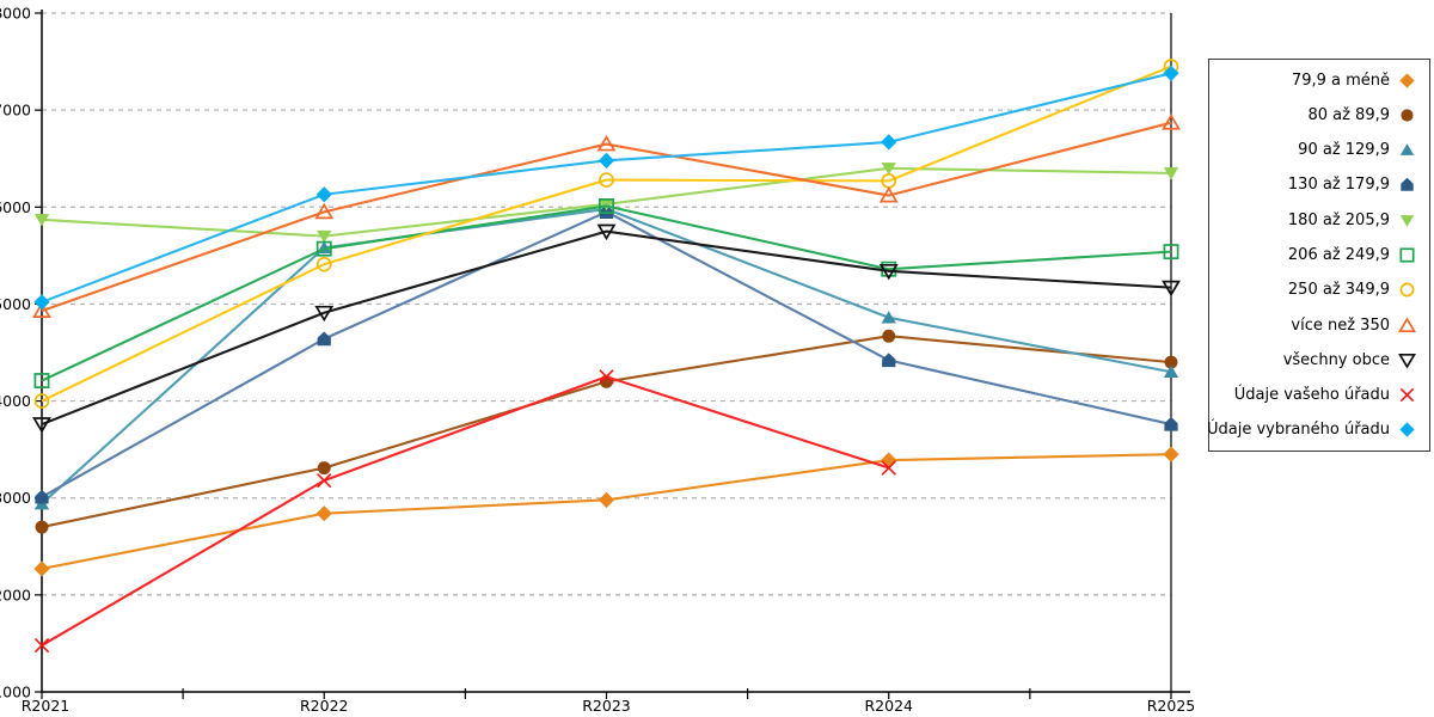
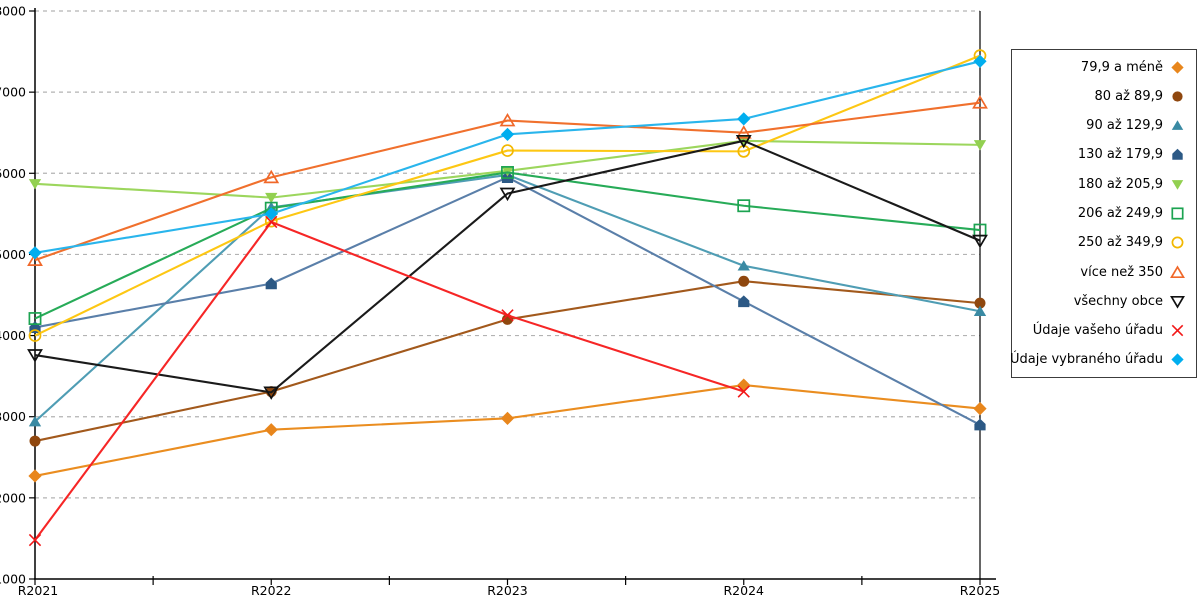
130 až 179,9/R2021: 3000 -> 4100
všechny obce/R2022: 4900 -> 3300
Údaje vašeho úřadu/R2022: 3200 -> 5400
Údaje vybraného úřadu/R2022: 6100 -> 5500
206 až 249,9/R2024: 5400 -> 5600
více než 350/R2024: 6100 -> 6500
všechny obce/R2024: 5300 -> 6400
79,9 a méně/R2025: 3400 -> 3100
130 až 179,9/R2025: 3800 -> 2900
206 až 249,9/R2025: 5500 -> 5300
